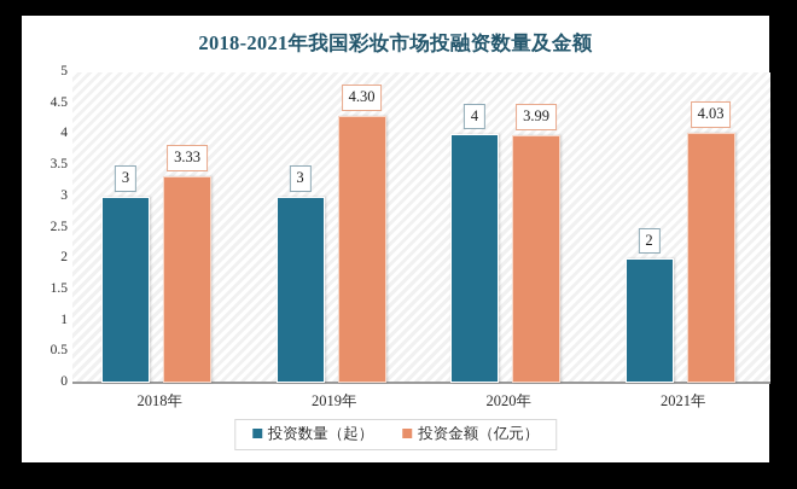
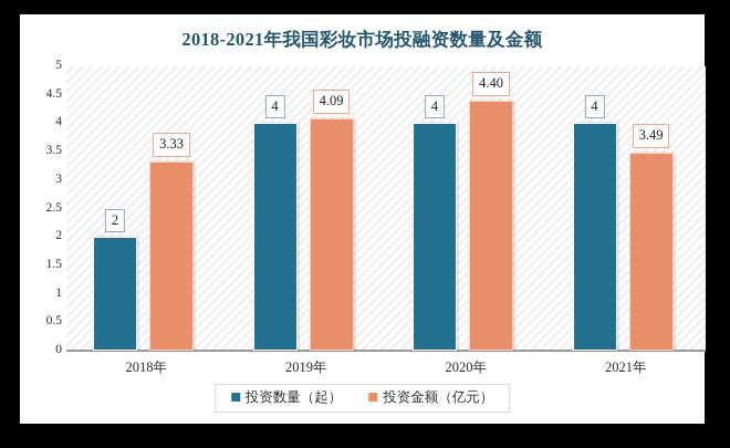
投资数量（起）/2018年: 3 -> 2
投资数量（起）/2019年: 3 -> 4
投资金额（亿元）/2019年: 4.30 -> 4.09
投资金额（亿元）/2020年: 3.99 -> 4.40
投资数量（起）/2021年: 2 -> 4
投资金额（亿元）/2021年: 4.03 -> 3.49
